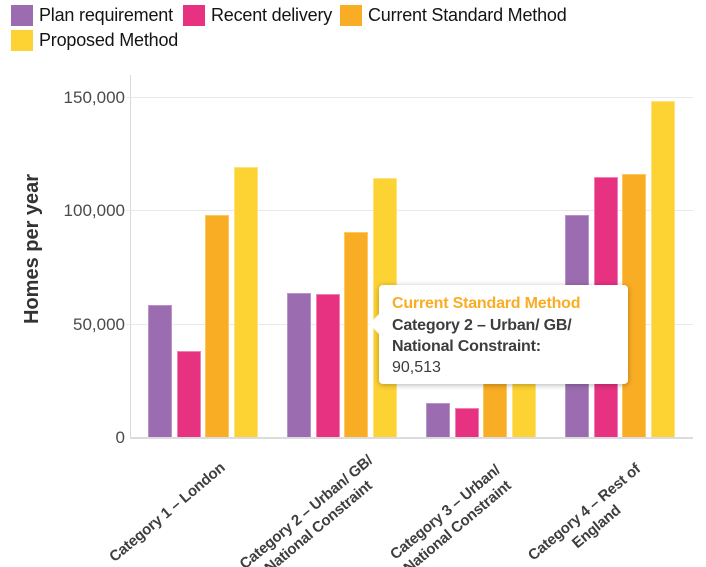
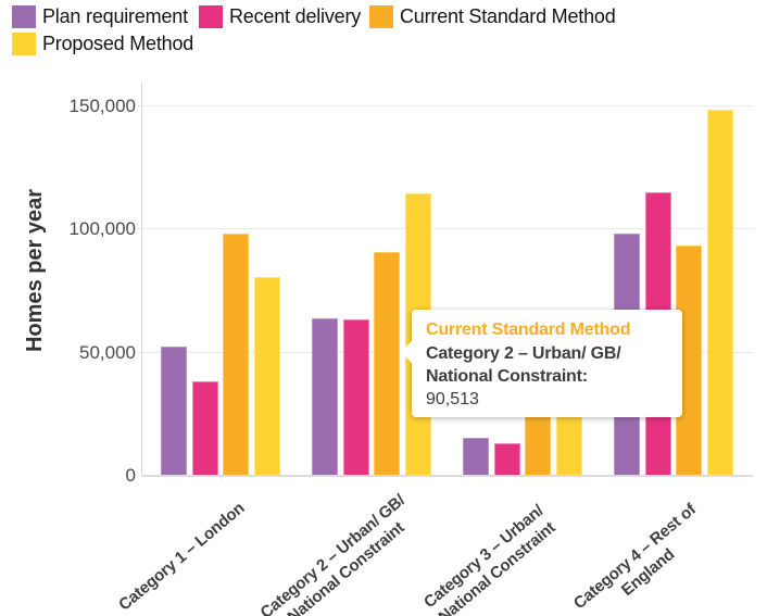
Plan requirement/Category 1 – London: 58000 -> 52000
Proposed Method/Category 1 – London: 119000 -> 80000
Current Standard Method/Category 4 – Rest of England: 116000 -> 93000
